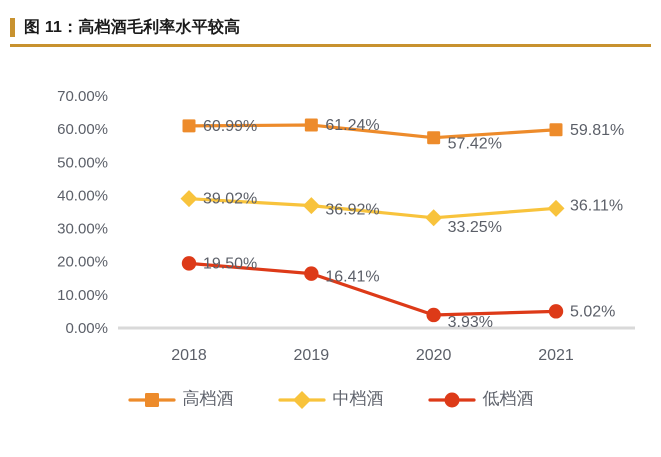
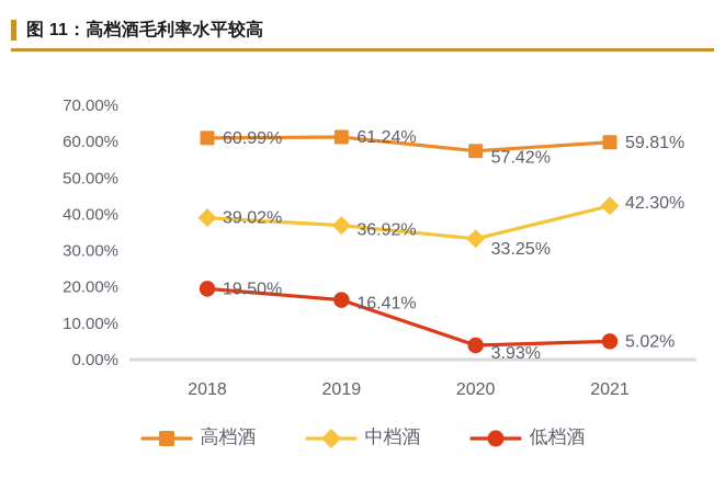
中档酒/2021: 36.11% -> 42.30%
